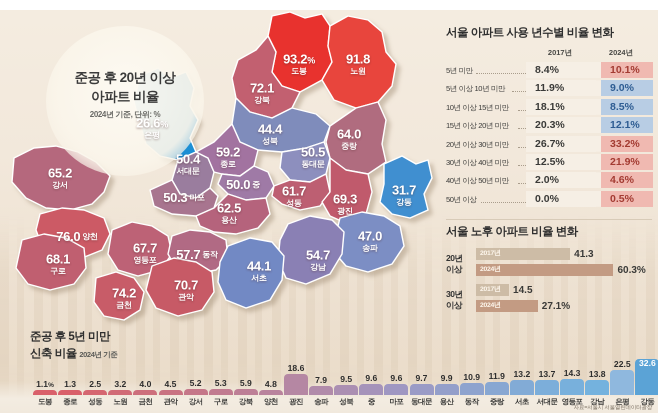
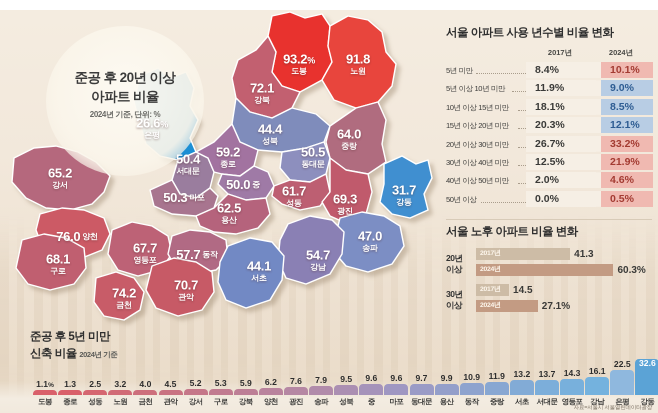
양천: 4.8 -> 6.2
광진: 18.6 -> 7.6
강남: 13.8 -> 16.1
